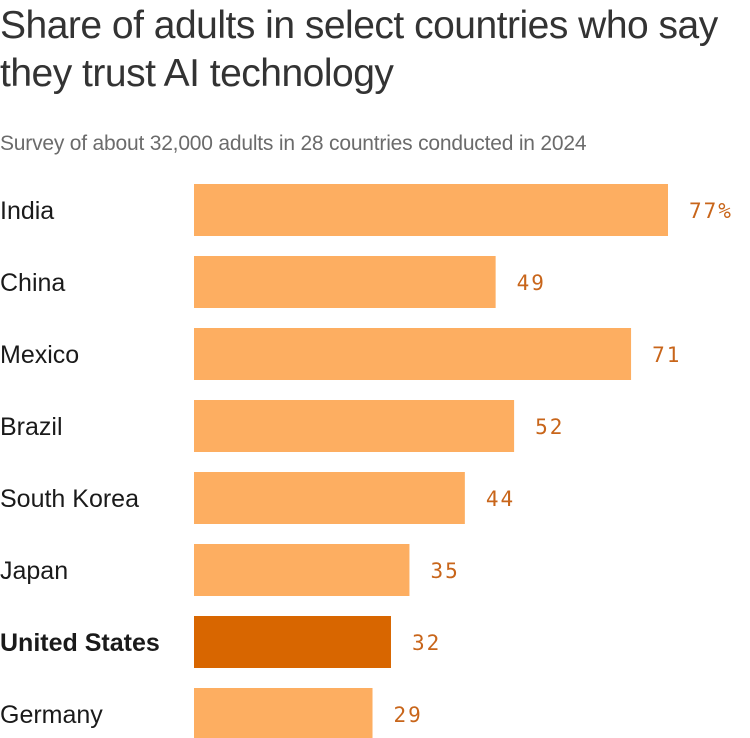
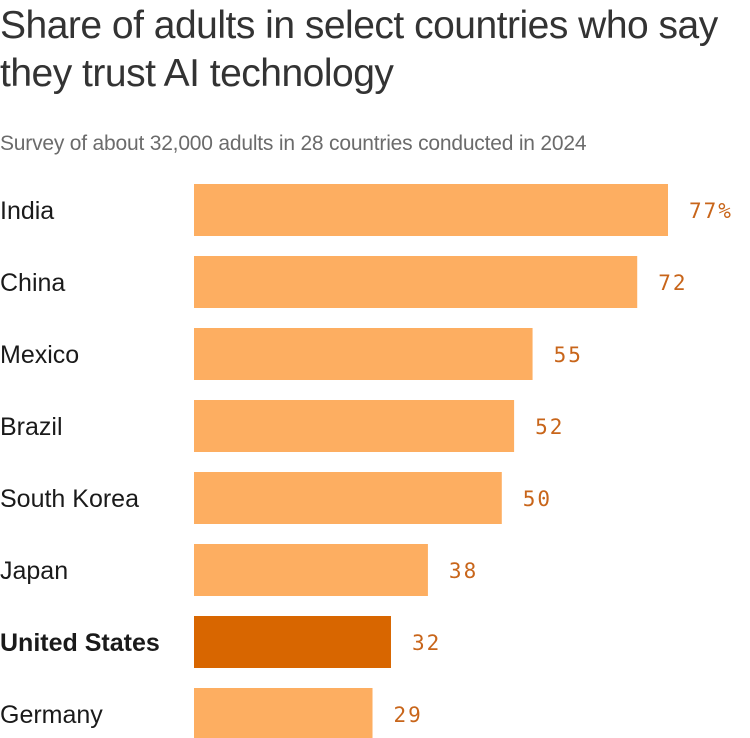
China: 49 -> 72
Mexico: 71 -> 55
South Korea: 44 -> 50
Japan: 35 -> 38
